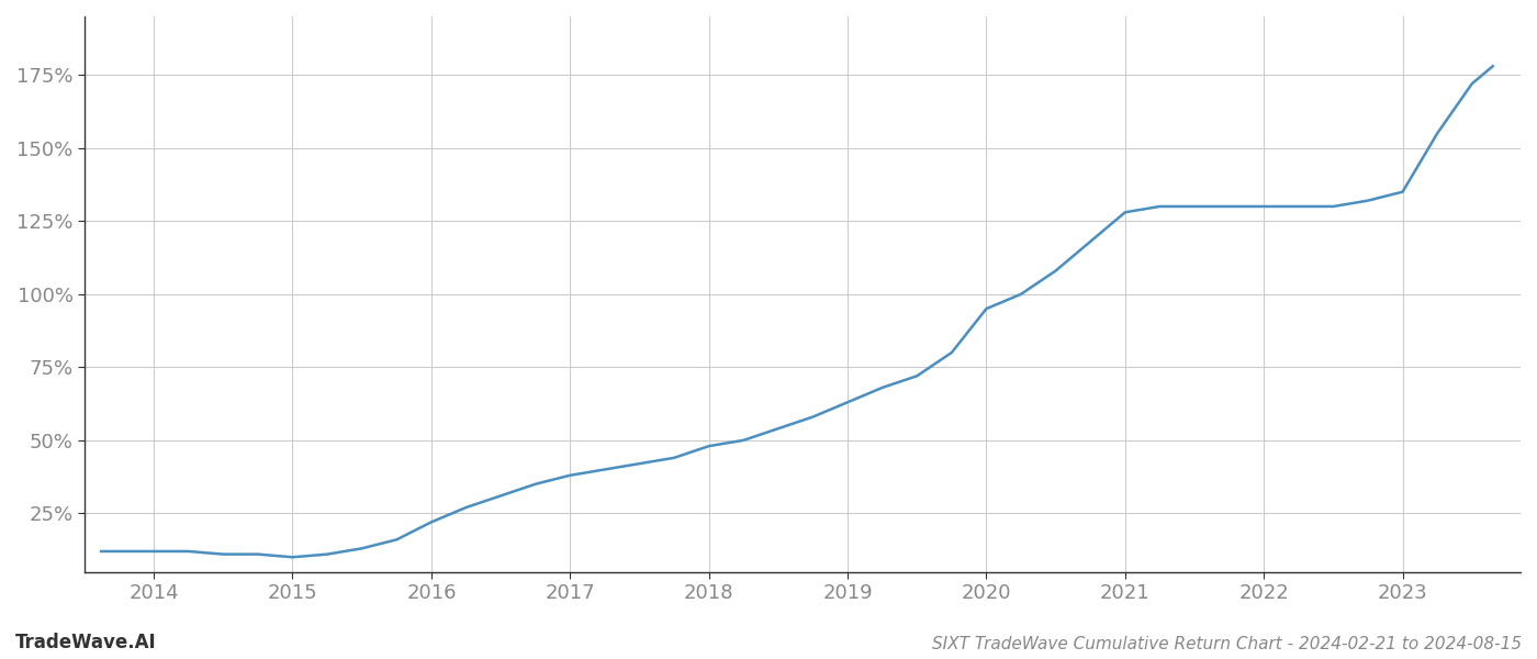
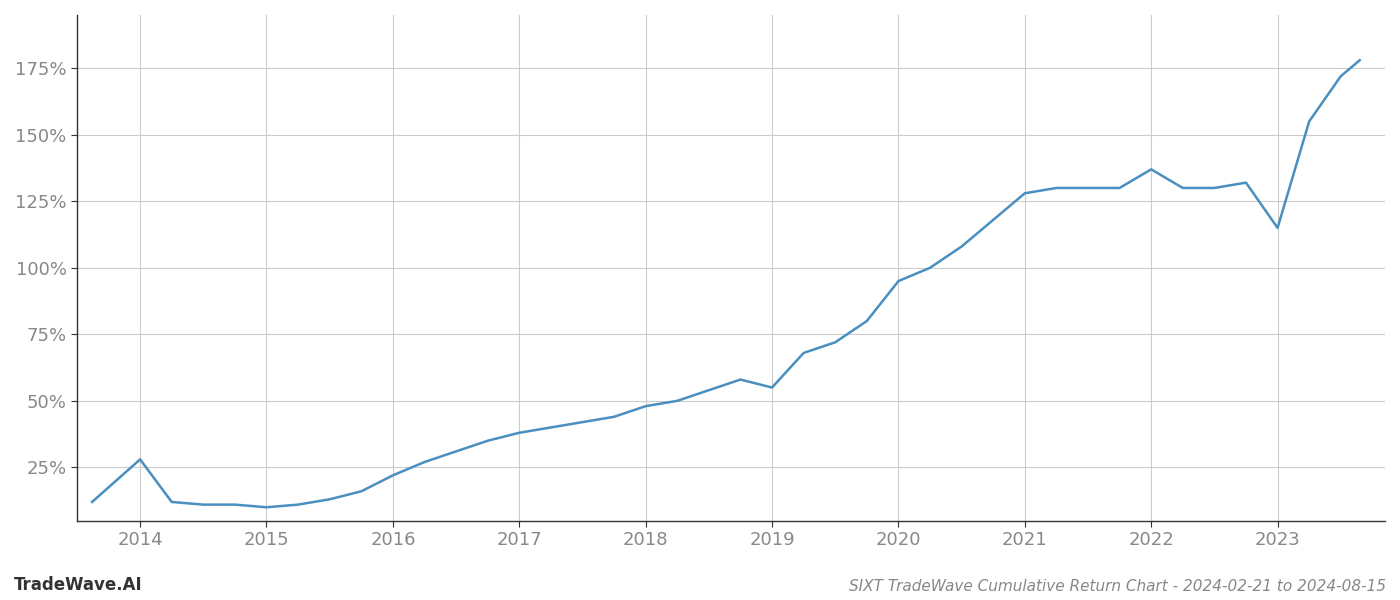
2014: 12% -> 28%
2019: 63% -> 55%
2022: 130% -> 137%
2023: 135% -> 115%
